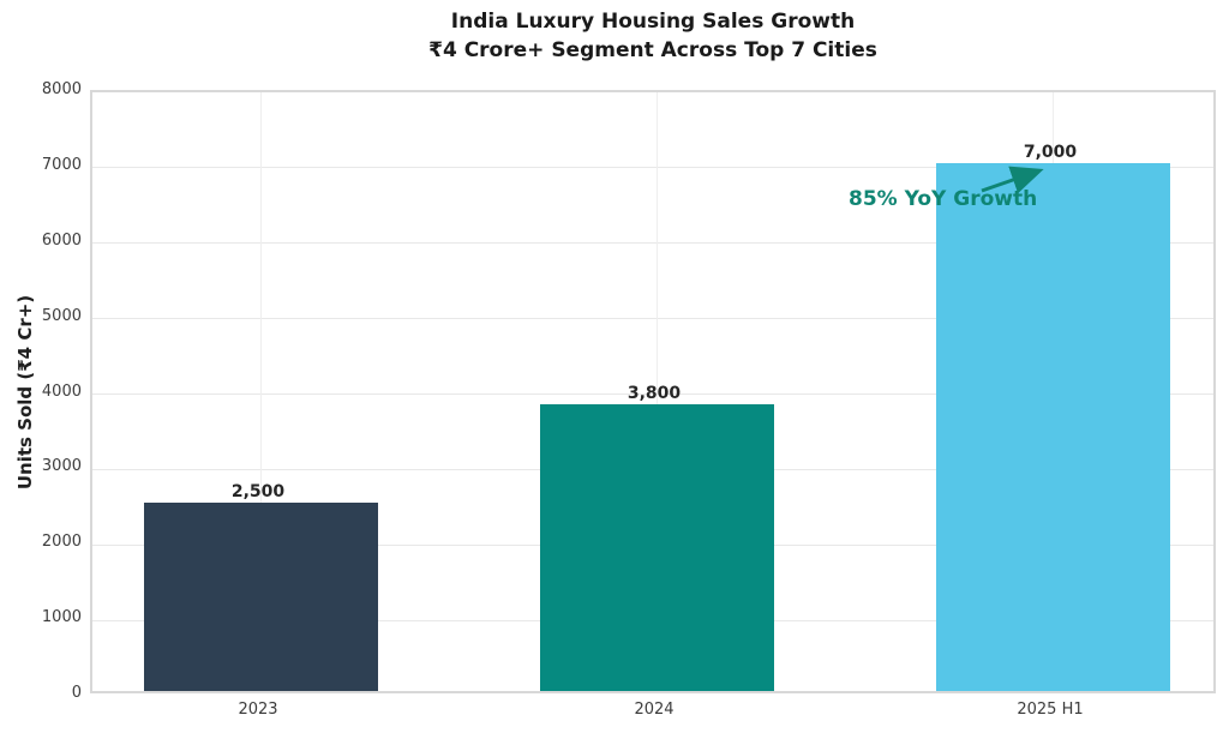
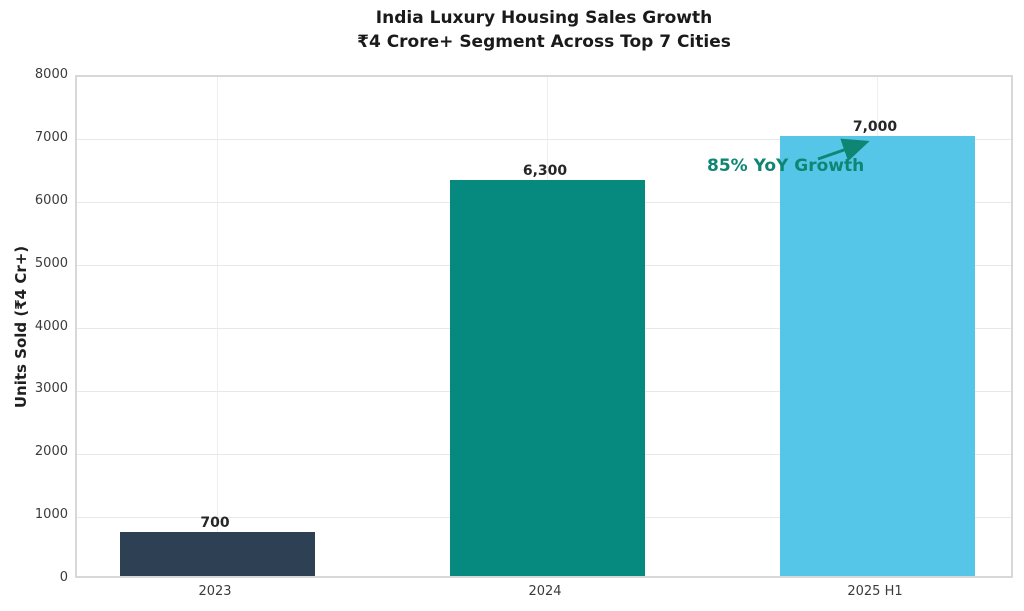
2023: 2,500 -> 700
2024: 3,800 -> 6,300
